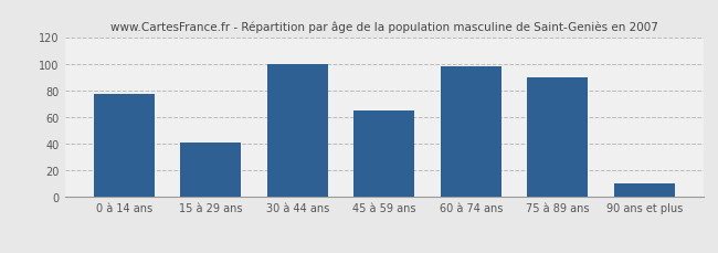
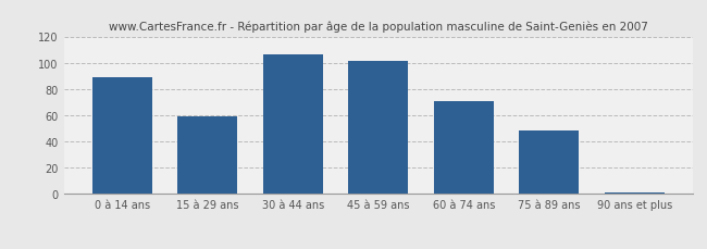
0 à 14 ans: 77 -> 89
15 à 29 ans: 41 -> 59
30 à 44 ans: 100 -> 106
45 à 59 ans: 65 -> 101
60 à 74 ans: 98 -> 71
75 à 89 ans: 90 -> 48
90 ans et plus: 10 -> 1
